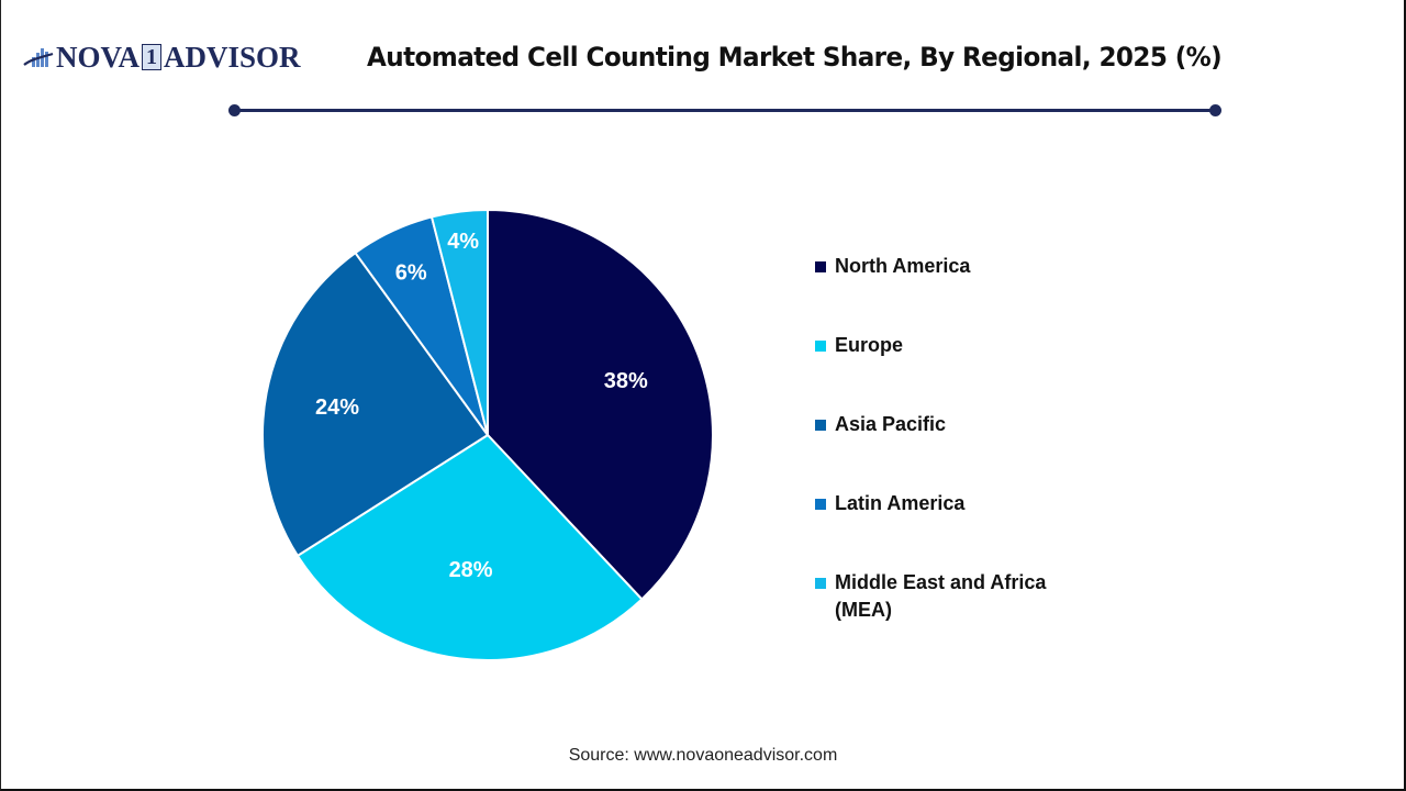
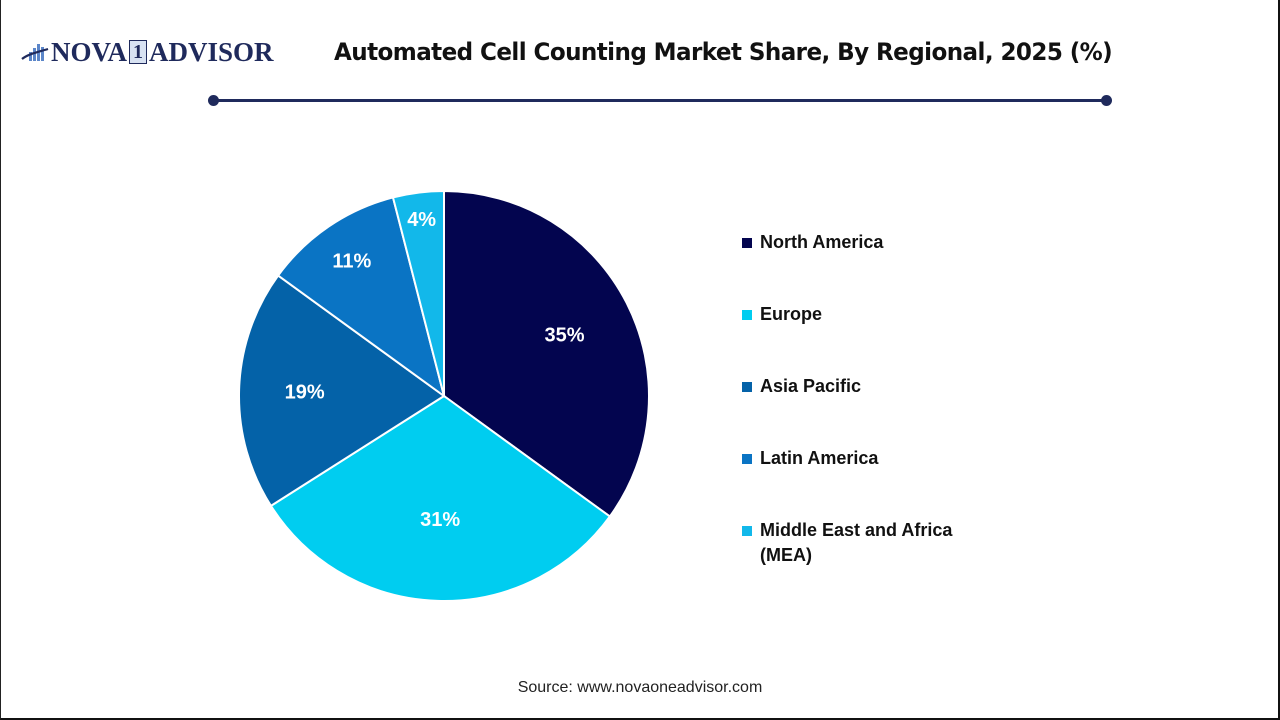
North America: 38% -> 35%
Europe: 28% -> 31%
Asia Pacific: 24% -> 19%
Latin America: 6% -> 11%
